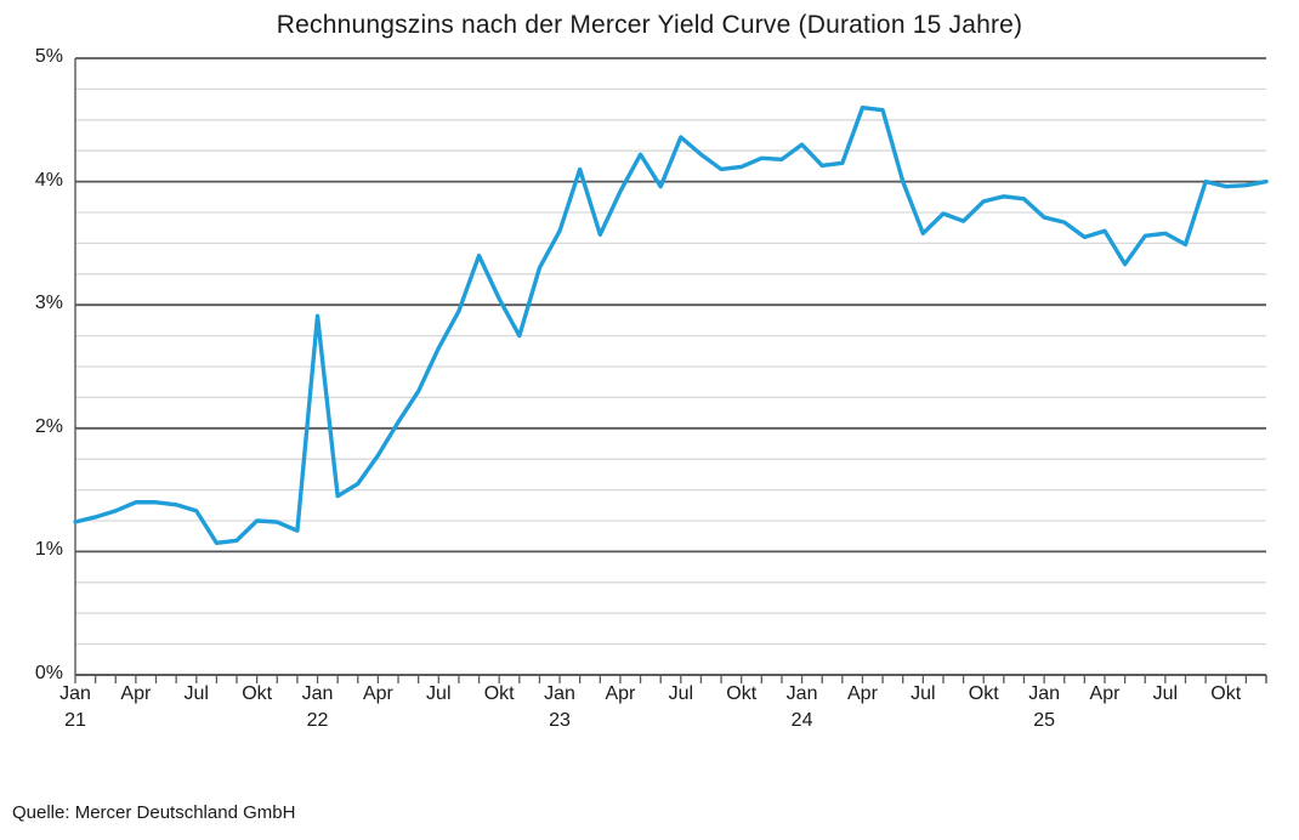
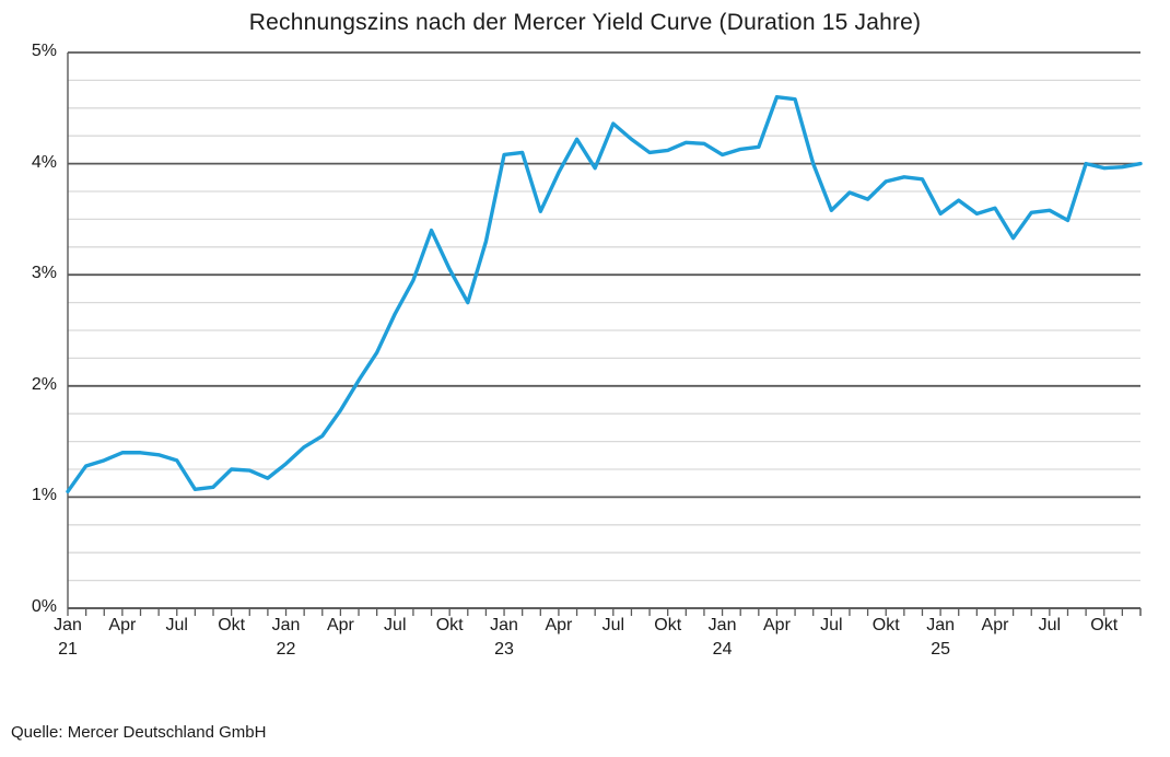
Jan 21: 1.24% -> 1.05%
Jan 22: 2.91% -> 1.30%
Jan 23: 3.60% -> 4.08%
Jan 24: 4.30% -> 4.08%
Jan 25: 3.71% -> 3.55%
